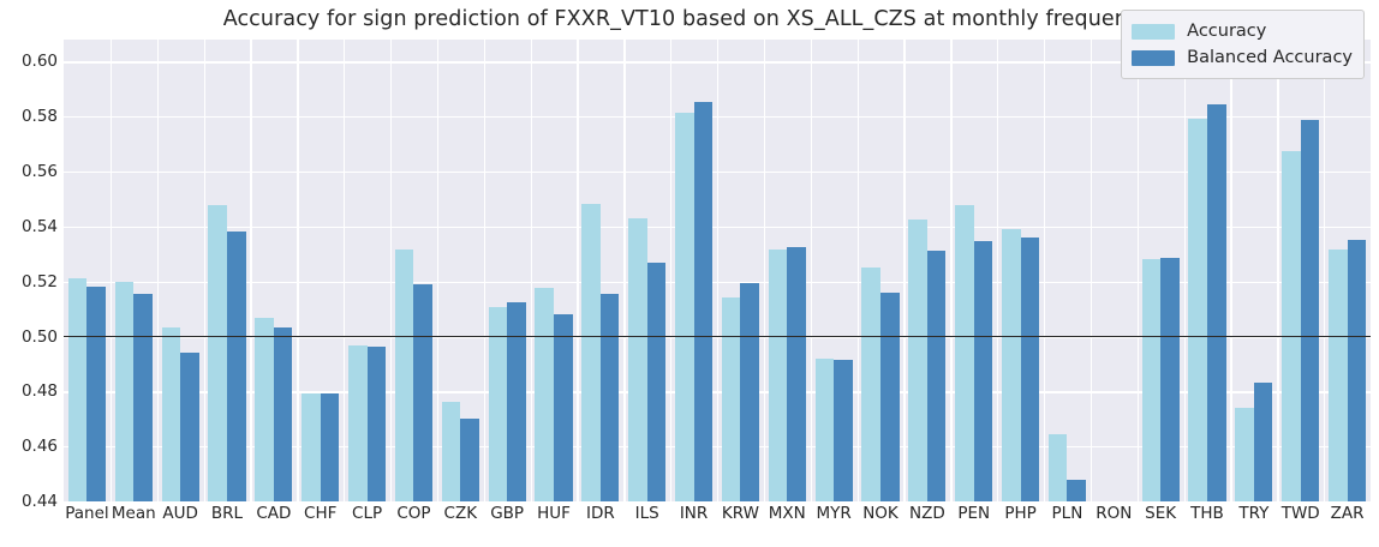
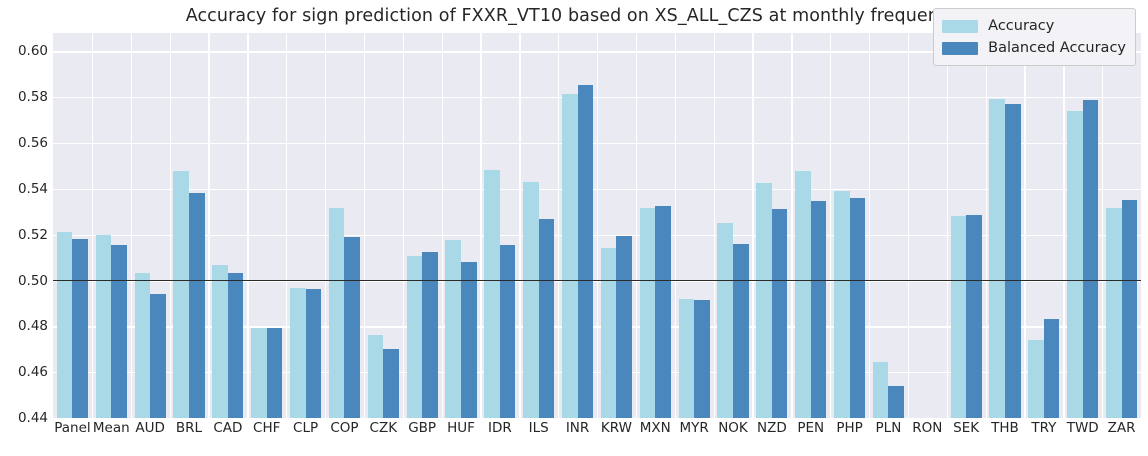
Balanced Accuracy/PLN: 0.448 -> 0.454
Balanced Accuracy/THB: 0.584 -> 0.577
Accuracy/TWD: 0.567 -> 0.574
